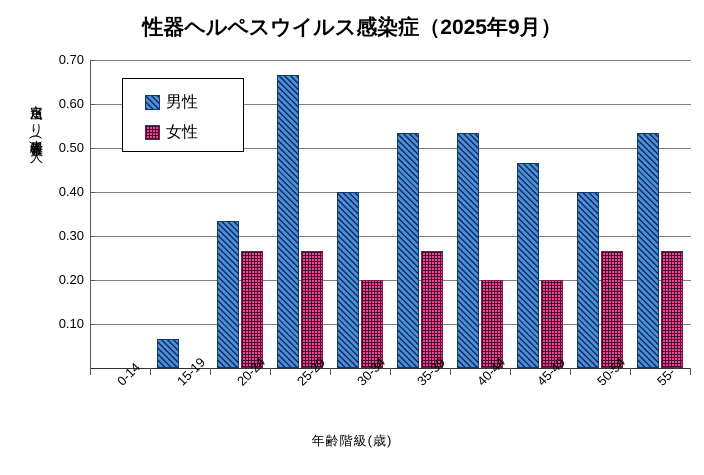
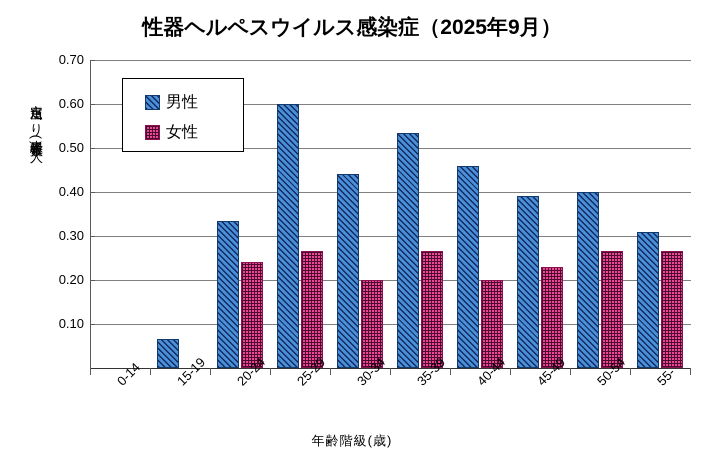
女性/20-24: 0.27 -> 0.24
男性/25-29: 0.67 -> 0.60
男性/30-34: 0.40 -> 0.44
男性/40-44: 0.53 -> 0.46
男性/45-49: 0.47 -> 0.39
女性/45-49: 0.20 -> 0.23
男性/55-: 0.53 -> 0.31
